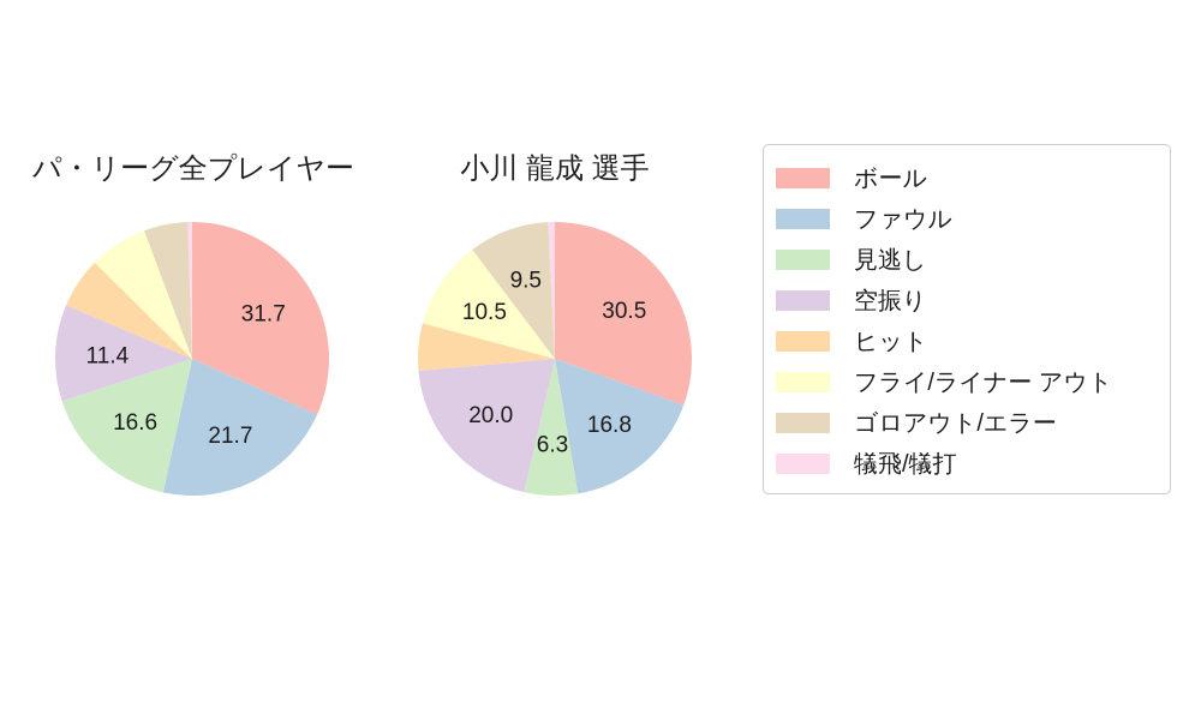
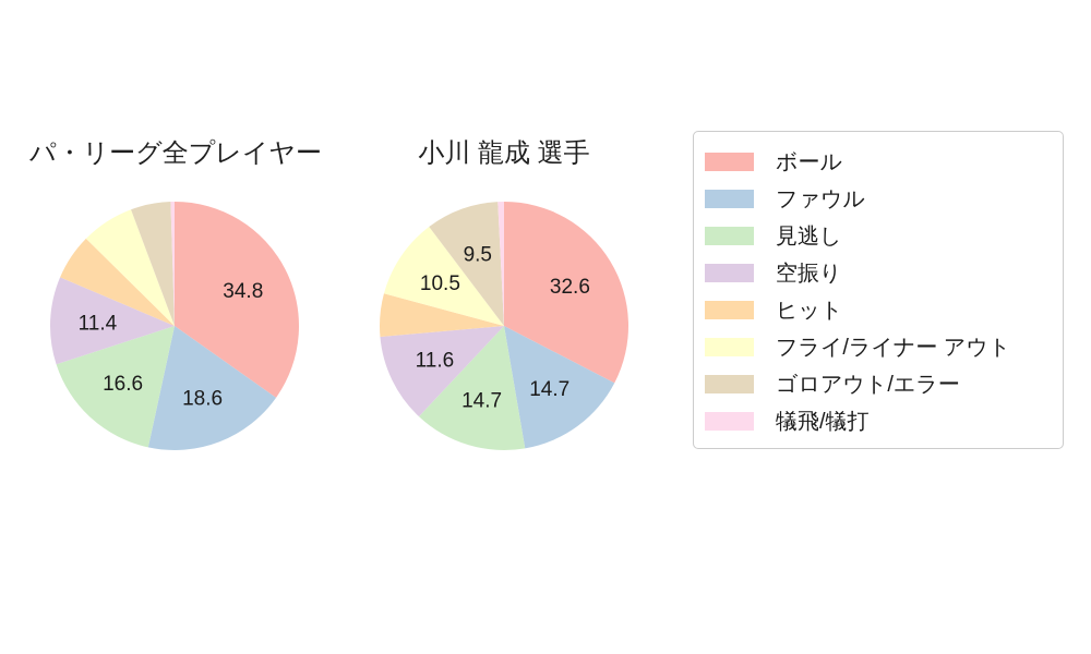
パ・リーグ全プレイヤー/ボール: 31.7 -> 34.8
パ・リーグ全プレイヤー/ファウル: 21.7 -> 18.6
小川 龍成 選手/ボール: 30.5 -> 32.6
小川 龍成 選手/ファウル: 16.8 -> 14.7
小川 龍成 選手/見逃し: 6.3 -> 14.7
小川 龍成 選手/空振り: 20.0 -> 11.6
